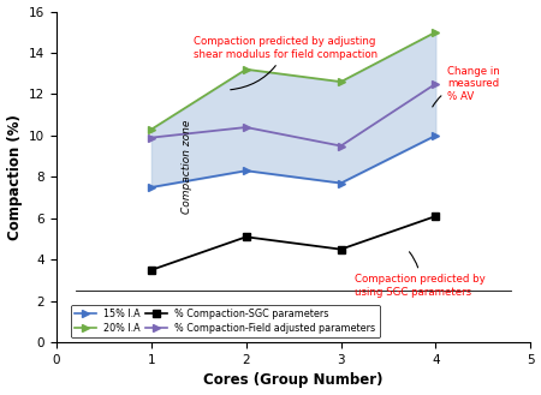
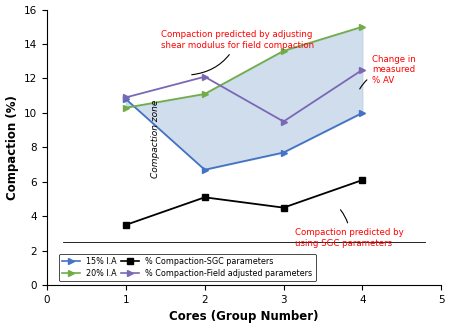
15% I.A/1: 7.5 -> 10.8
% Compaction-Field adjusted parameters/1: 9.9 -> 10.9
15% I.A/2: 8.3 -> 6.7
20% I.A/2: 13.2 -> 11.1
% Compaction-Field adjusted parameters/2: 10.4 -> 12.1
20% I.A/3: 12.6 -> 13.6
